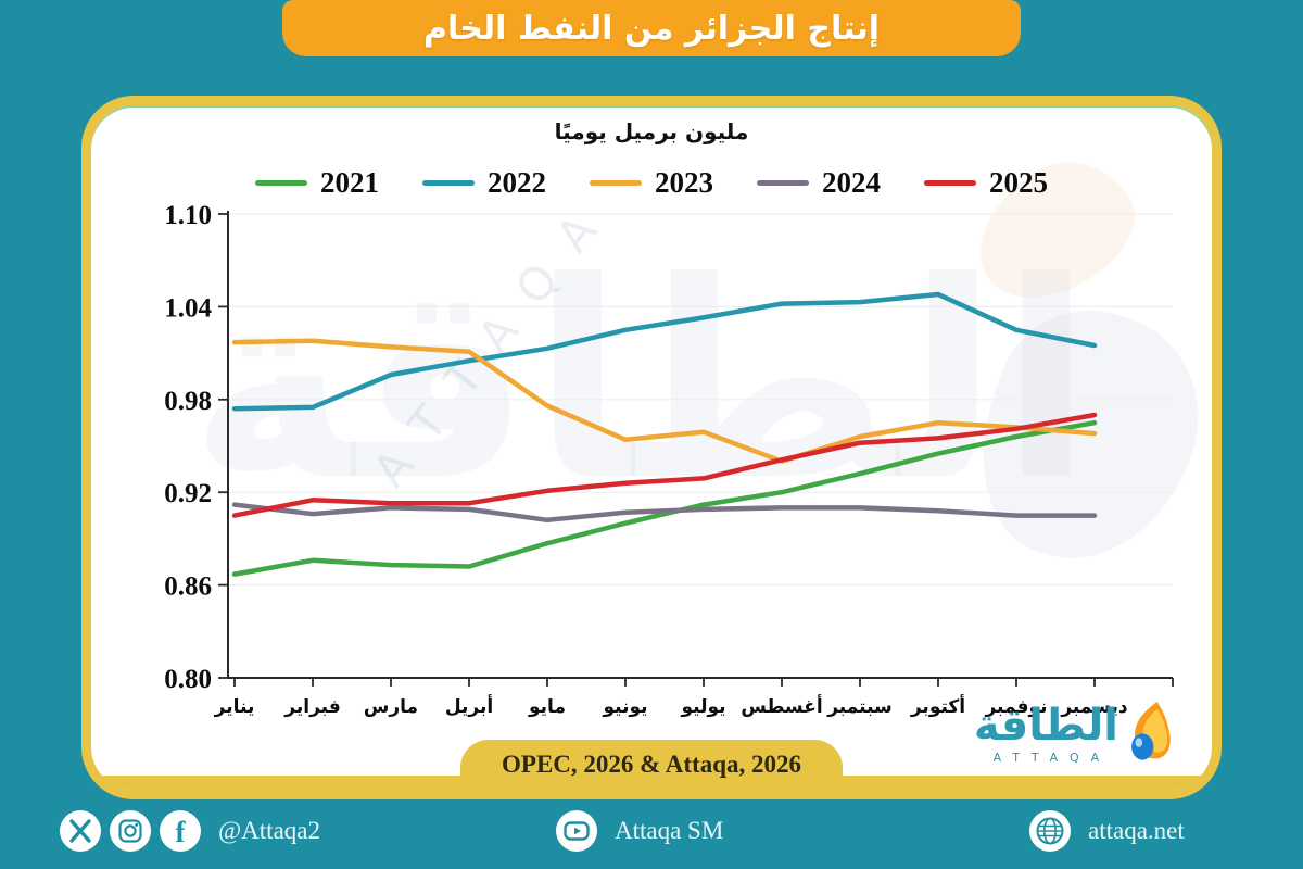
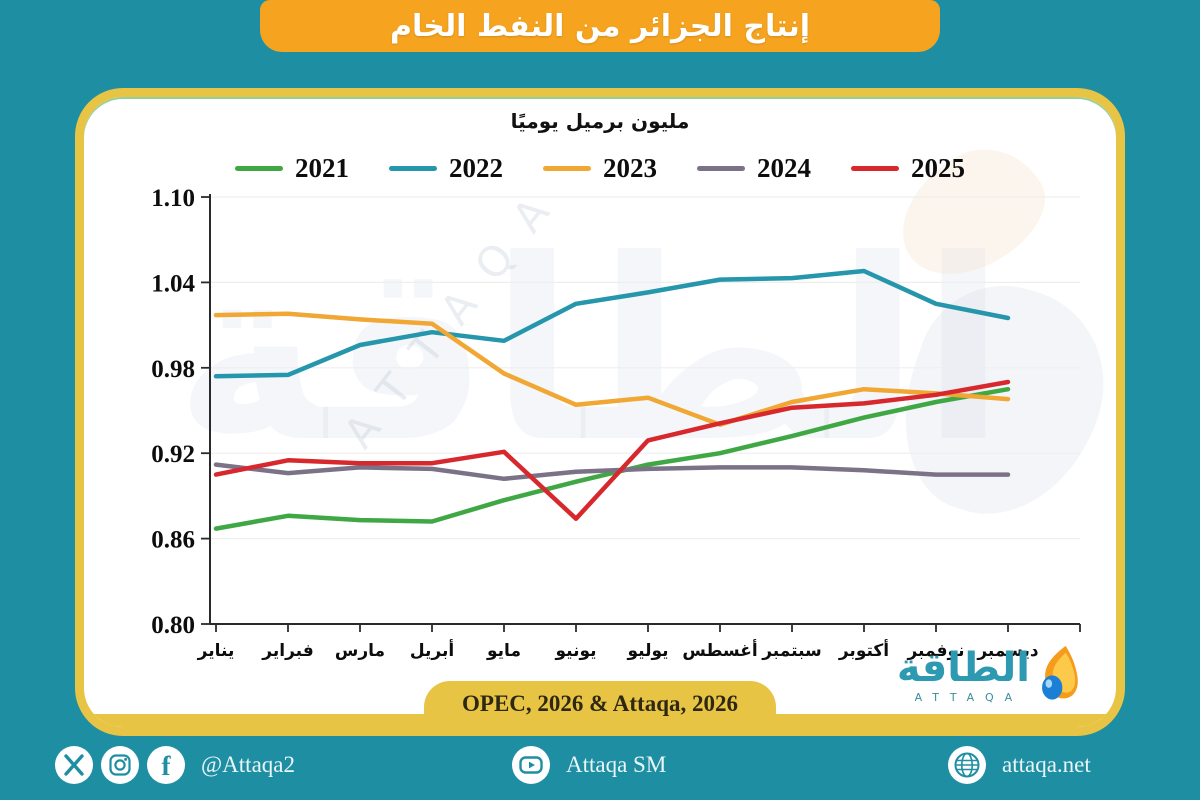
2022/مايو: 1.013 -> 0.999
2025/يونيو: 0.926 -> 0.874
